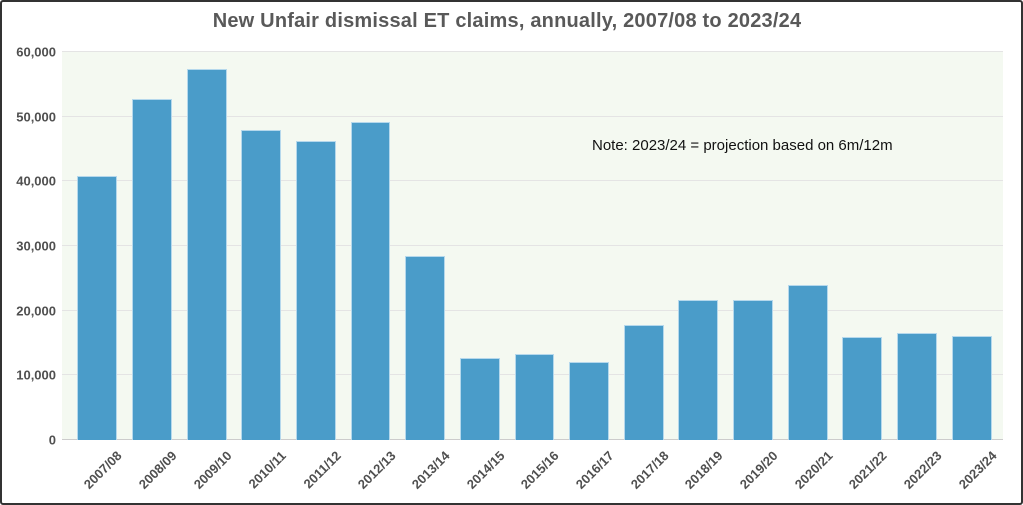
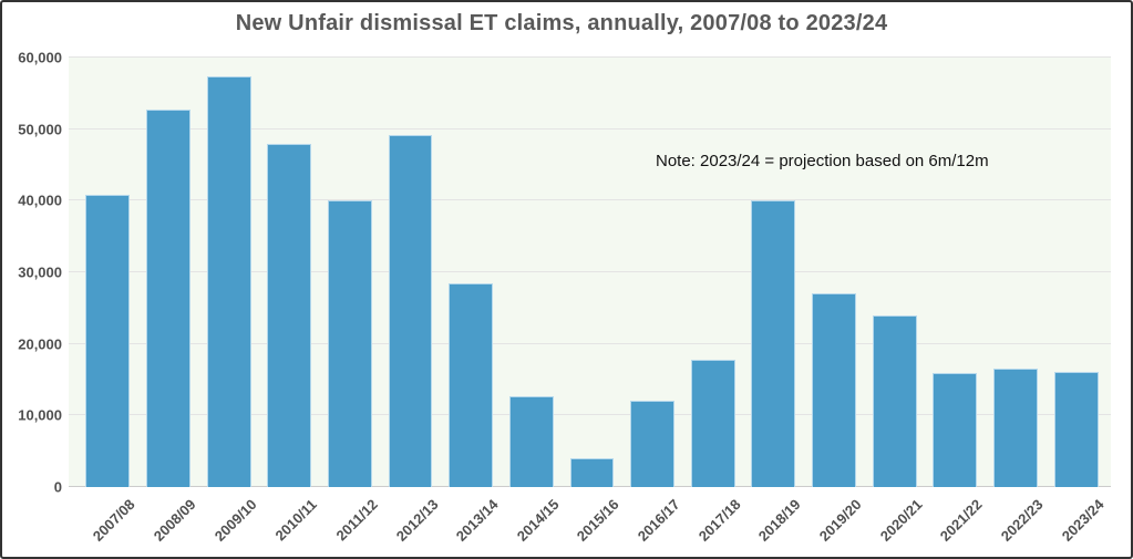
2011/12: 46000 -> 40000
2015/16: 13000 -> 4000
2018/19: 22000 -> 40000
2019/20: 22000 -> 27000
